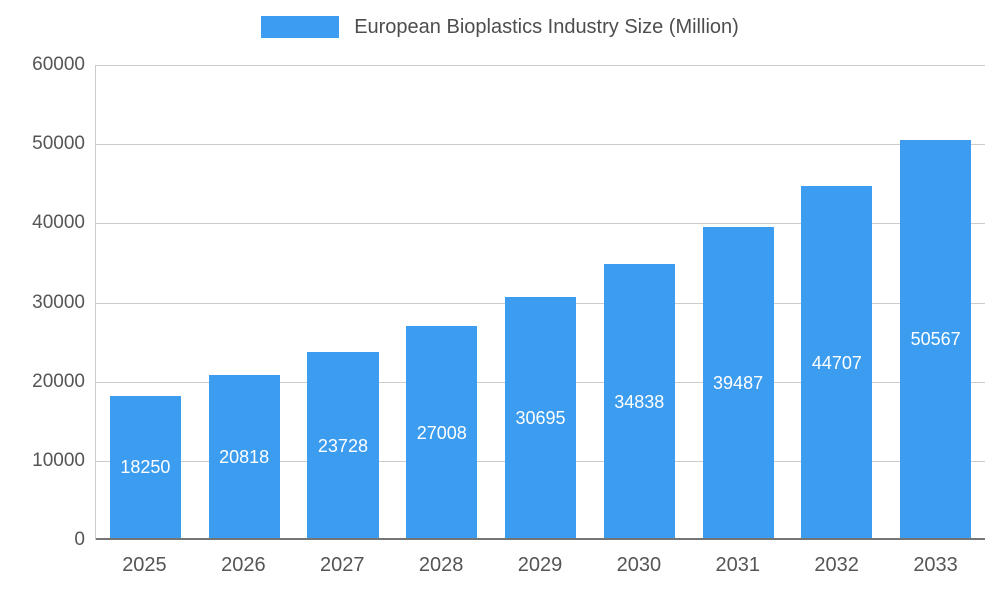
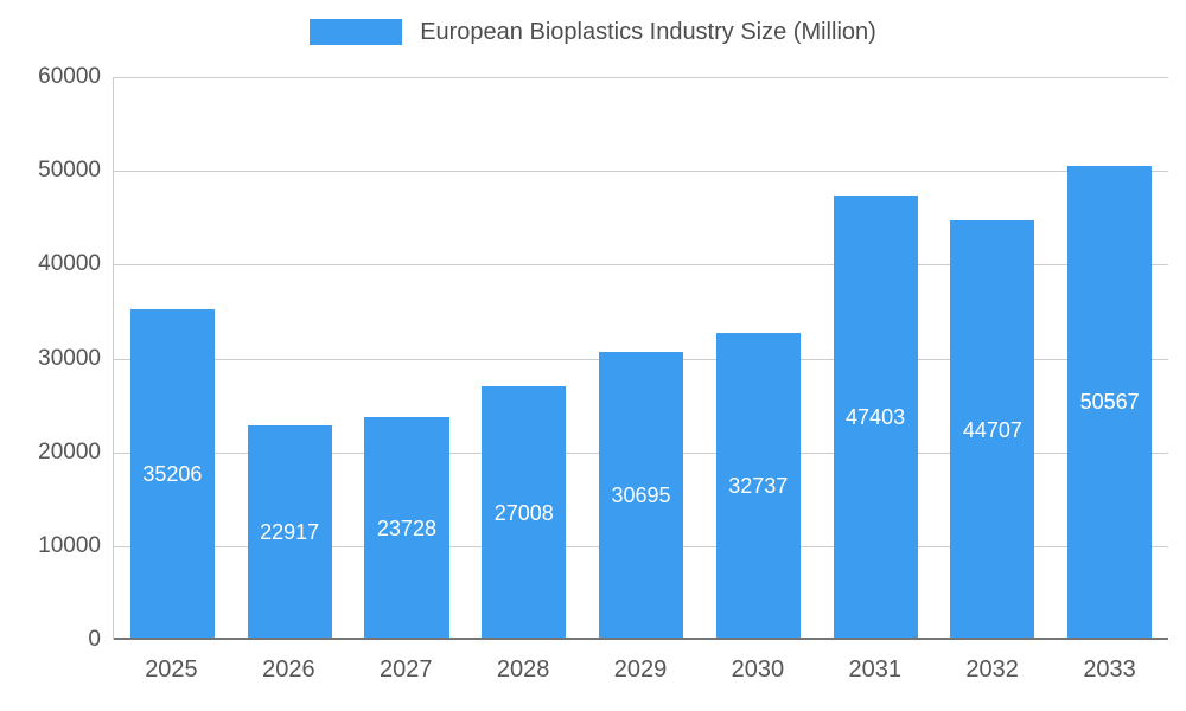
2025: 18250 -> 35206
2026: 20818 -> 22917
2030: 34838 -> 32737
2031: 39487 -> 47403
